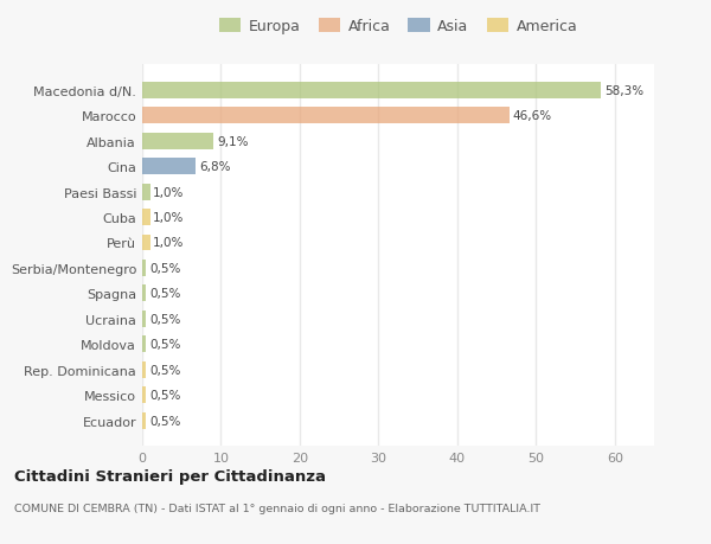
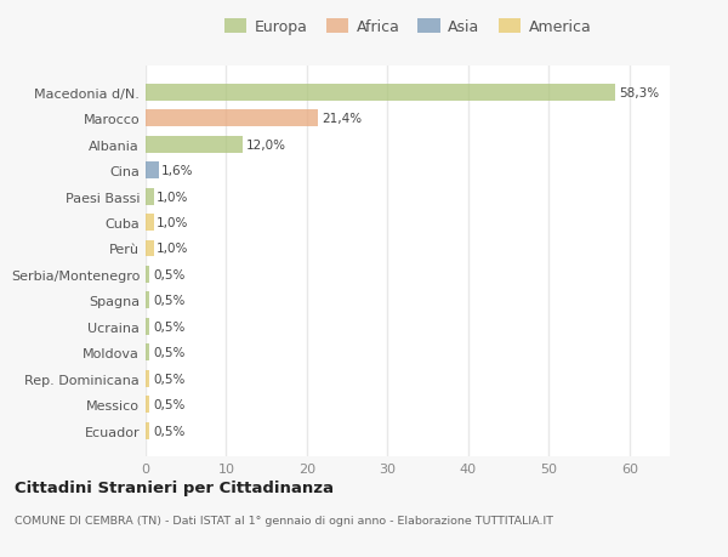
Marocco: 46,6% -> 21,4%
Albania: 9,1% -> 12,0%
Cina: 6,8% -> 1,6%
